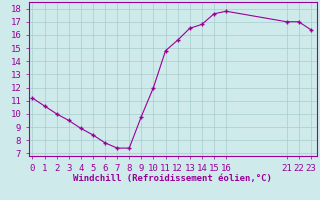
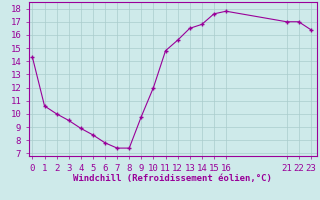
0: 11.2 -> 14.3
